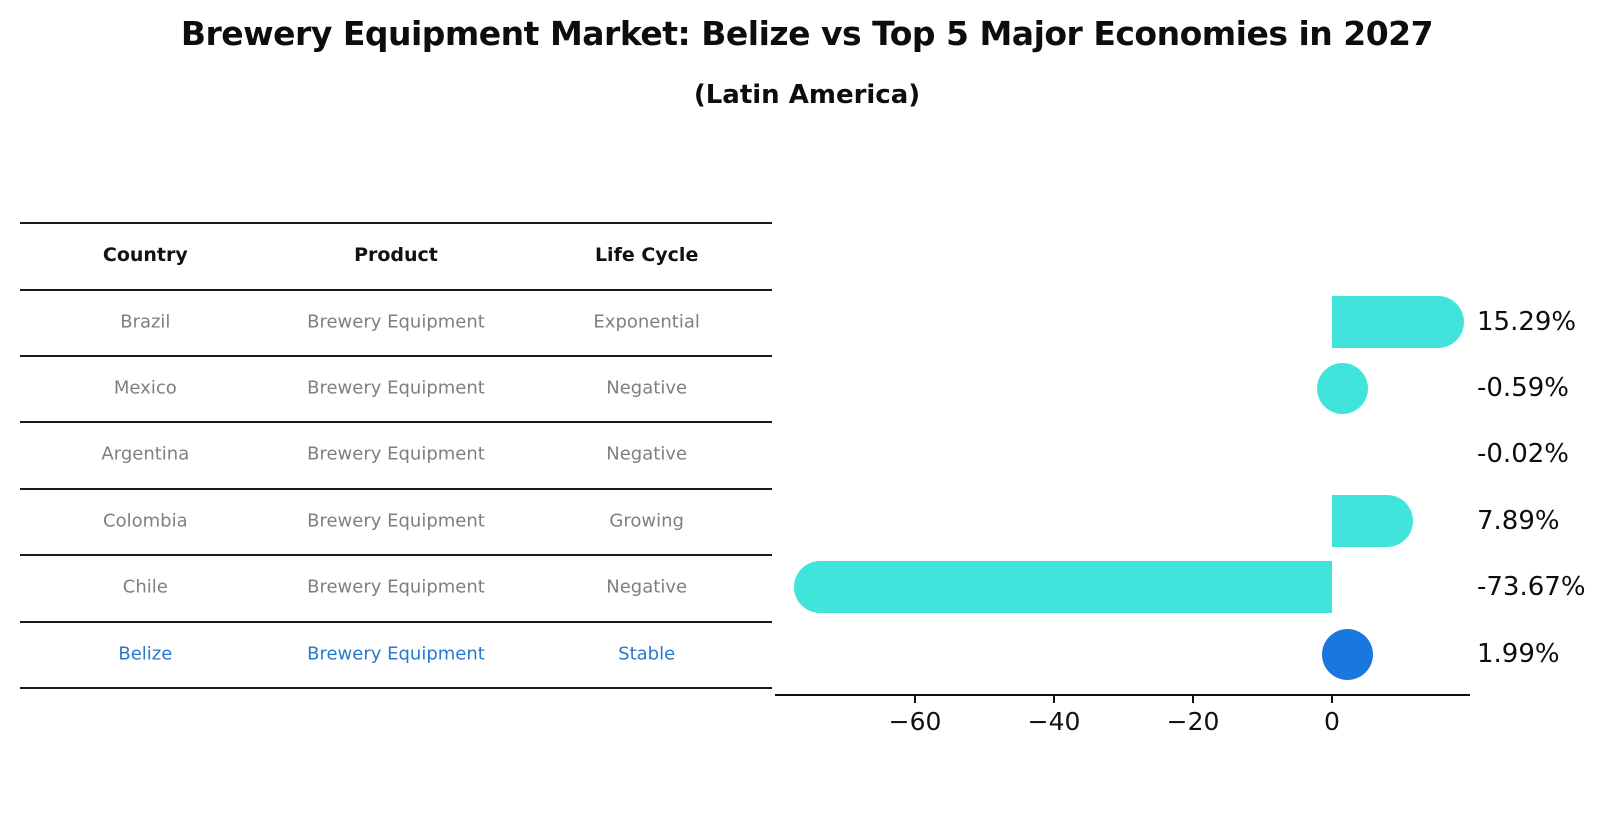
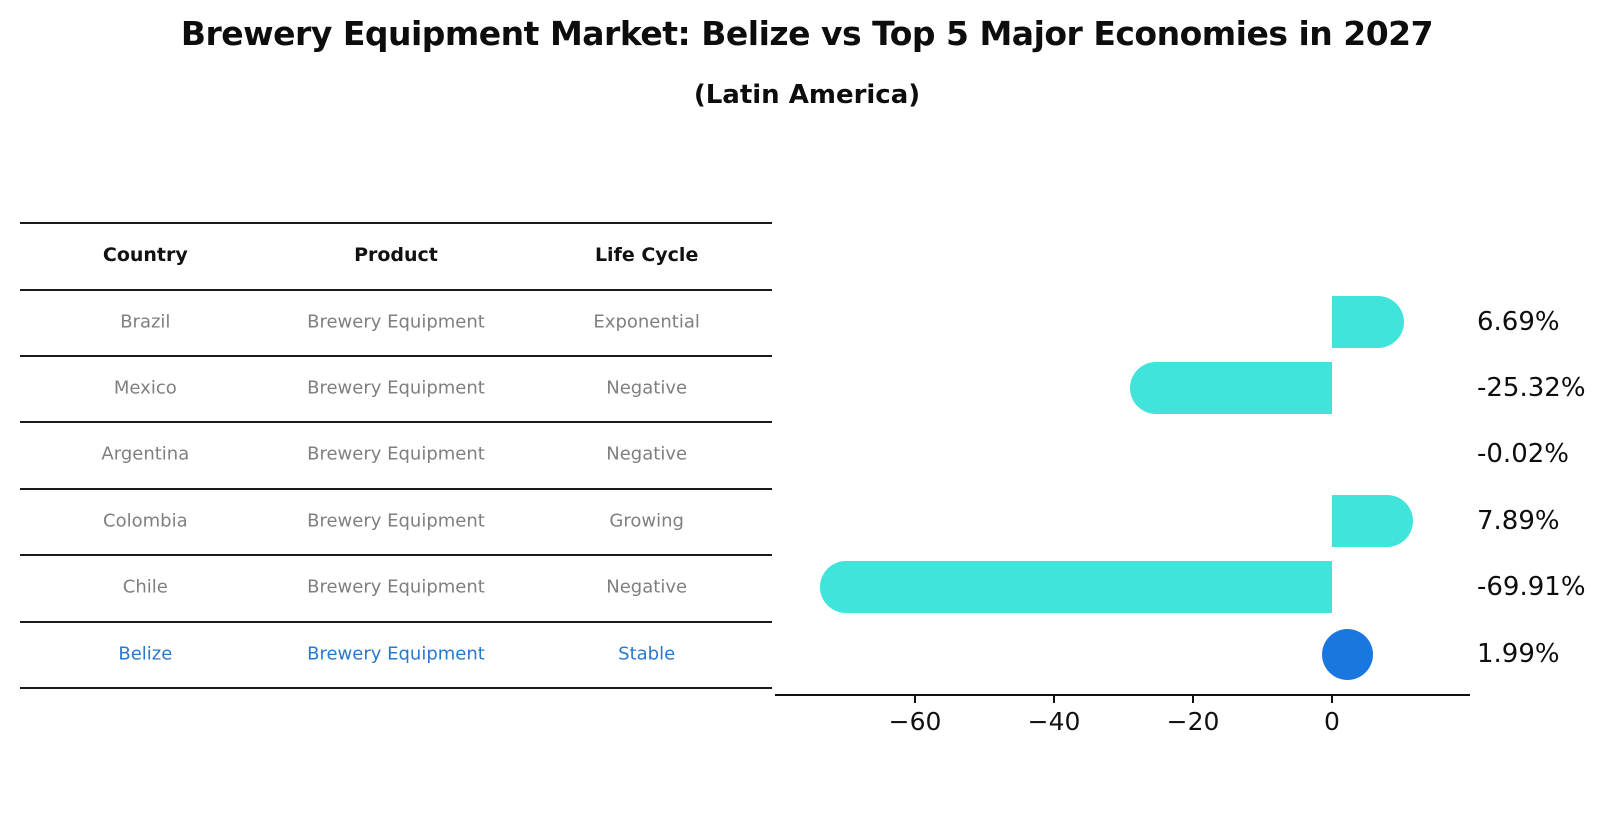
Brazil: 15.29% -> 6.69%
Mexico: -0.59% -> -25.32%
Chile: -73.67% -> -69.91%
